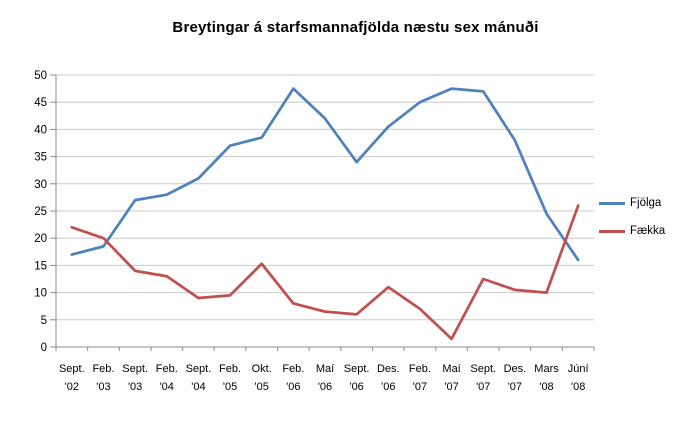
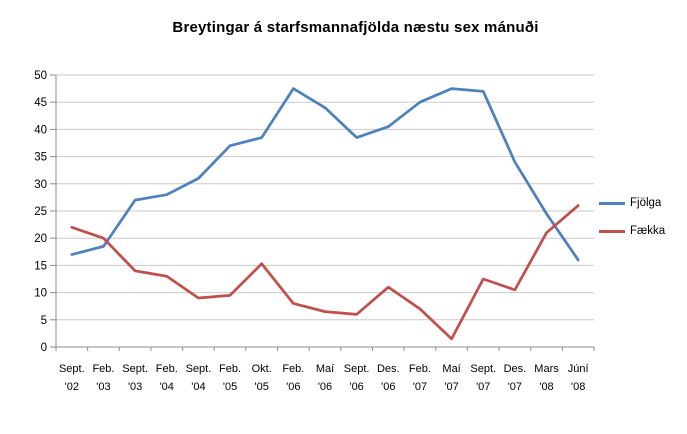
Fjölga/Maí '06: 42 -> 44
Fjölga/Sept. '06: 34 -> 38
Fjölga/Des. '07: 38 -> 34
Fækka/Mars '08: 10 -> 21
